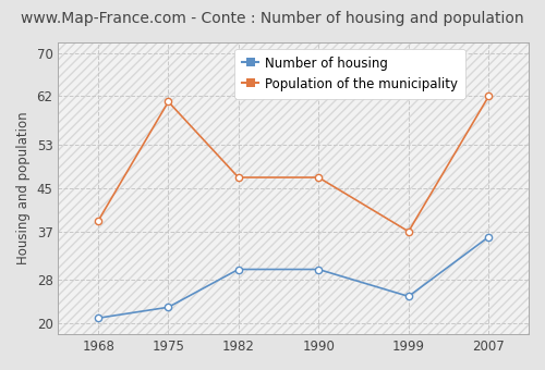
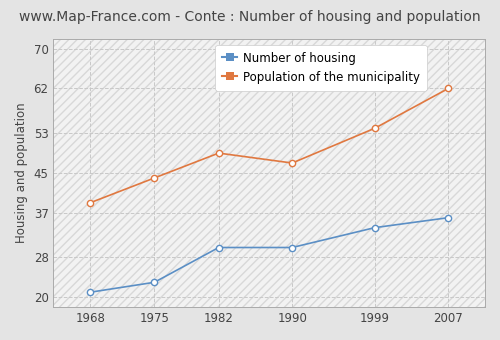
Population of the municipality/1975: 61 -> 44
Population of the municipality/1982: 47 -> 49
Number of housing/1999: 25 -> 34
Population of the municipality/1999: 37 -> 54
